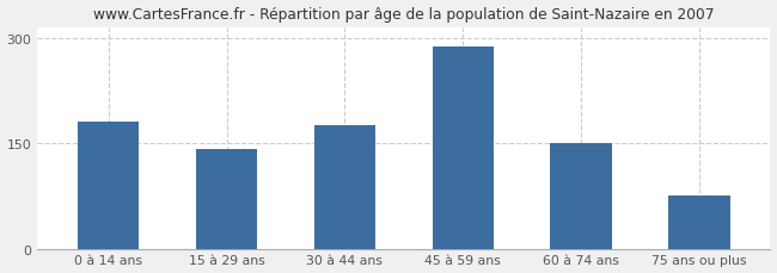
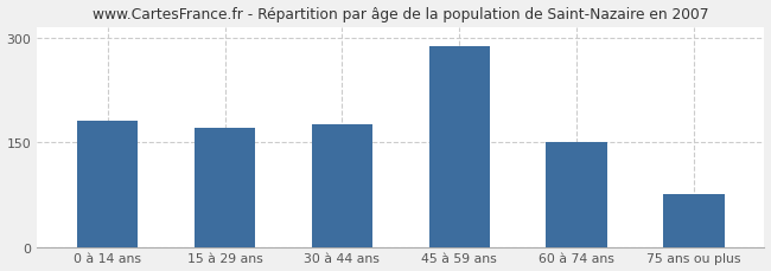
15 à 29 ans: 142 -> 170
